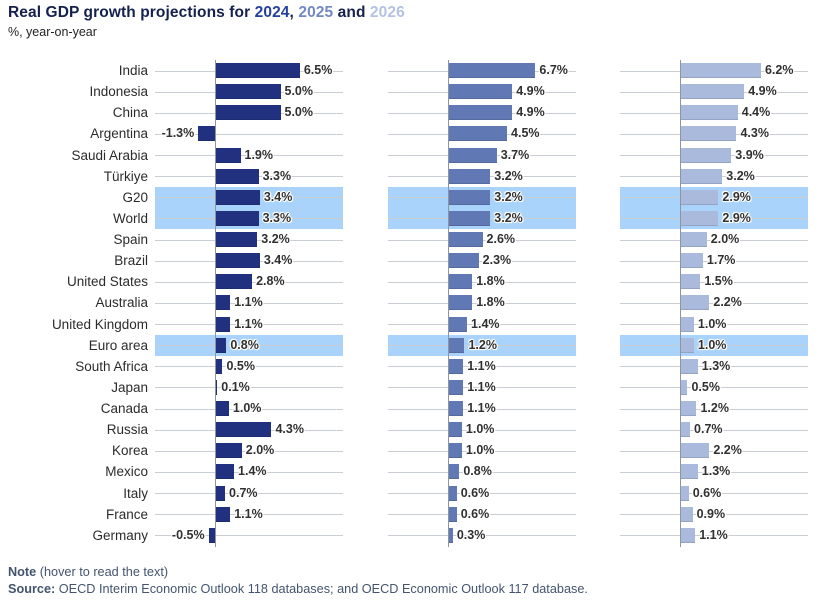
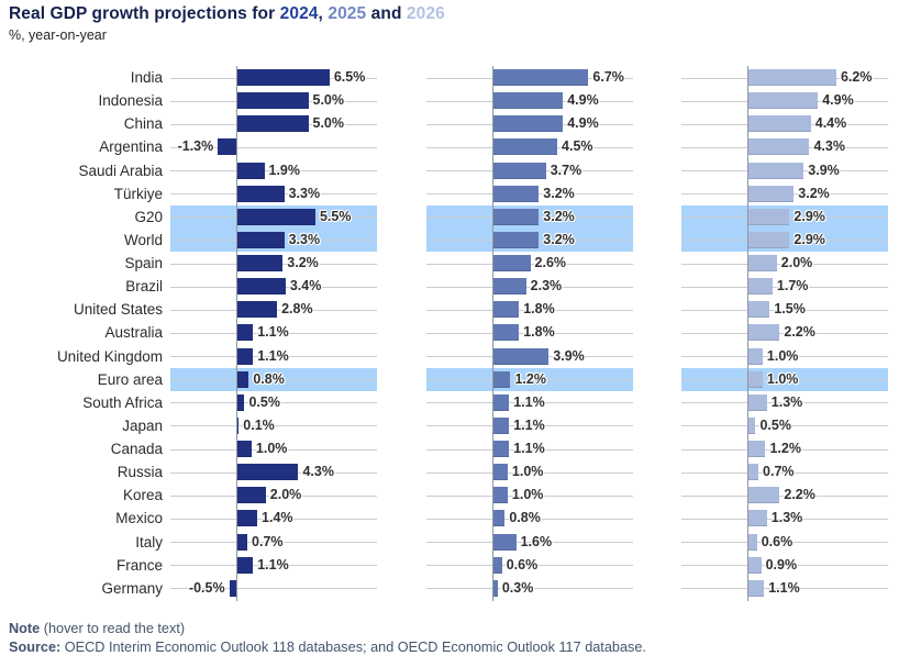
2024/G20: 3.4% -> 5.5%
2025/United Kingdom: 1.4% -> 3.9%
2025/Italy: 0.6% -> 1.6%
